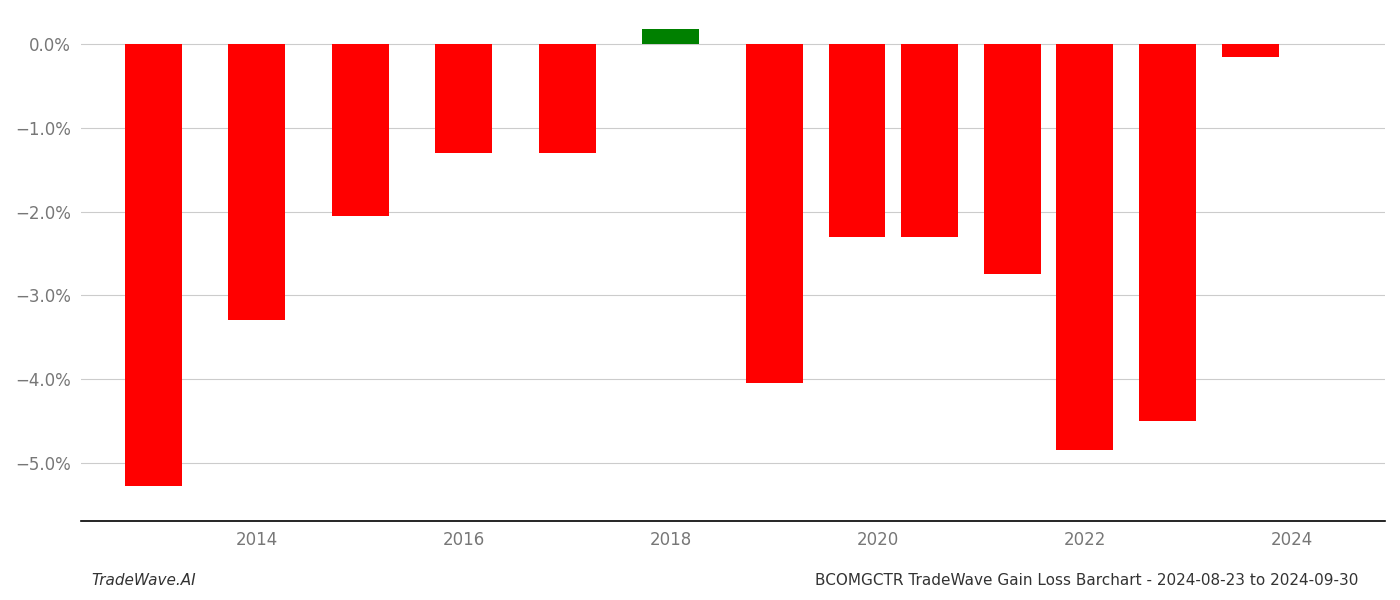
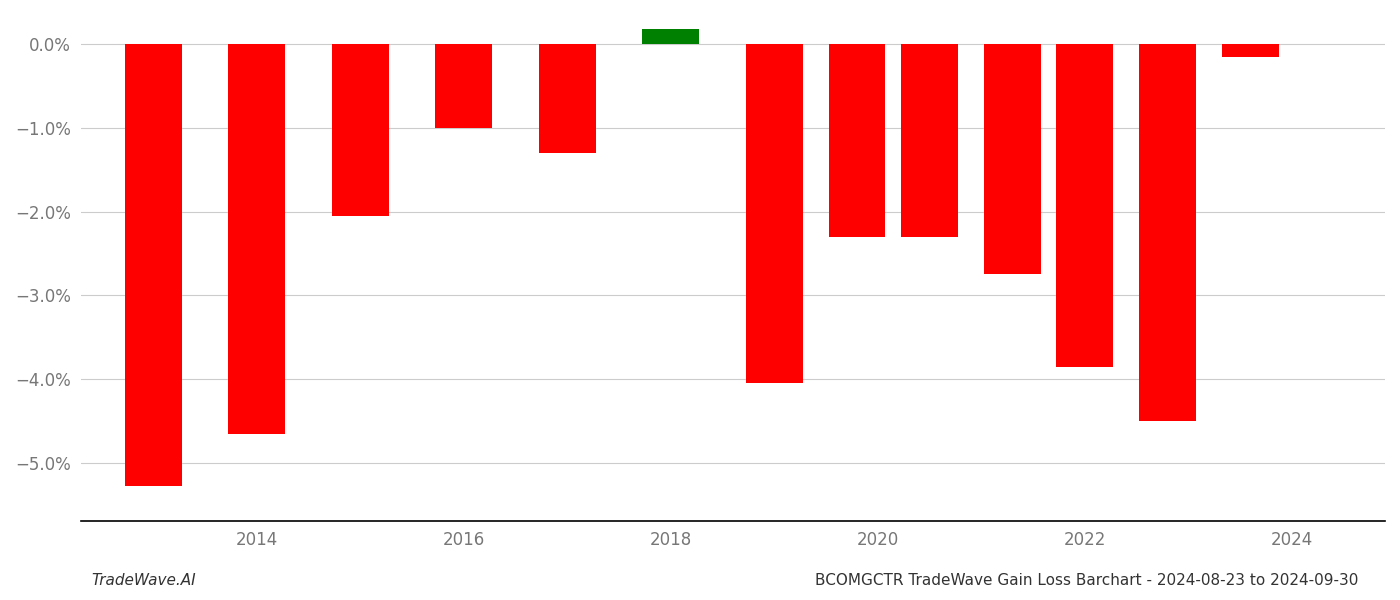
2014: -3.30% -> -4.66%
2016: -1.30% -> -1.00%
2022: -4.85% -> -3.86%
